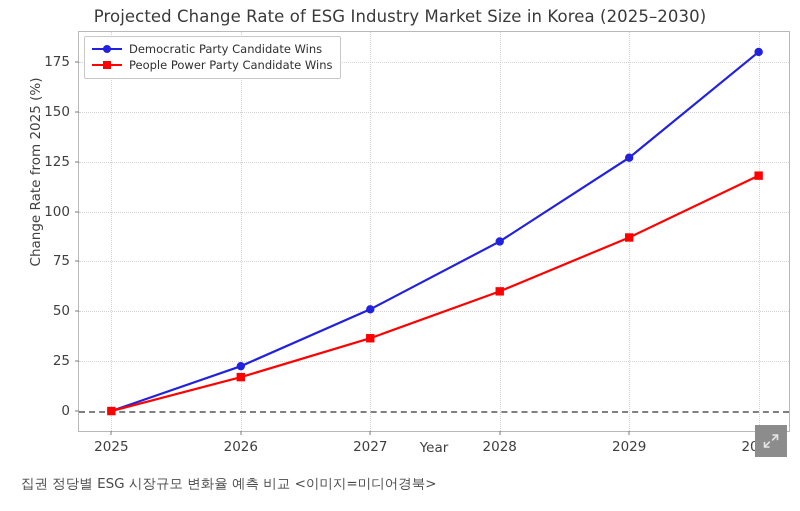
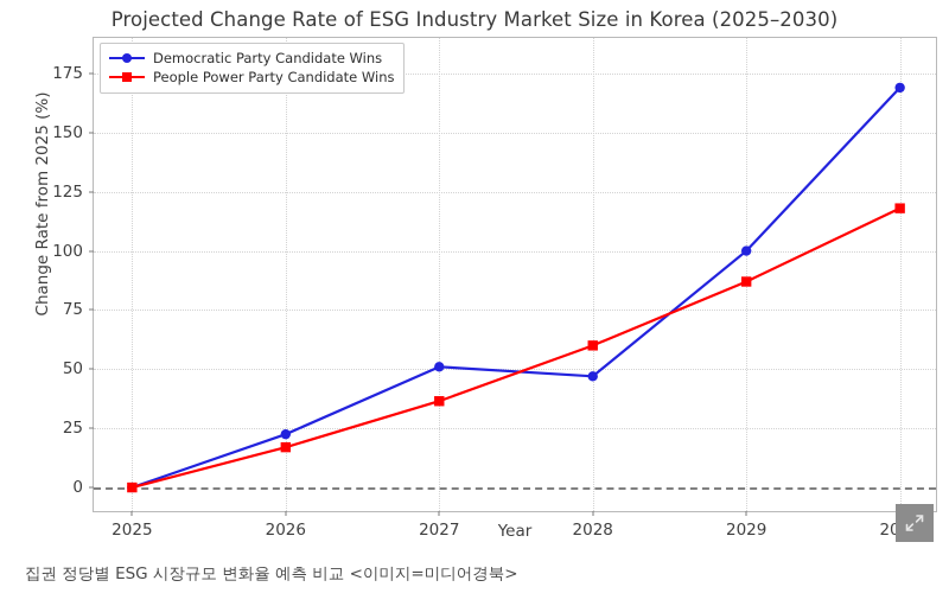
Democratic Party Candidate Wins/2028: 85 -> 47
Democratic Party Candidate Wins/2029: 127 -> 100
Democratic Party Candidate Wins/2030: 180 -> 169
